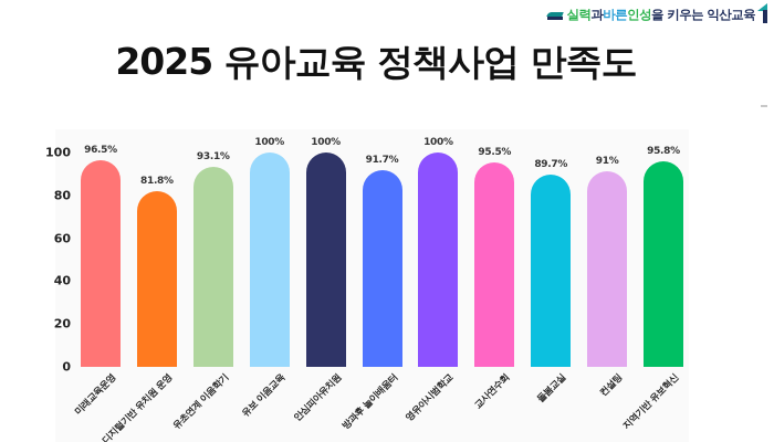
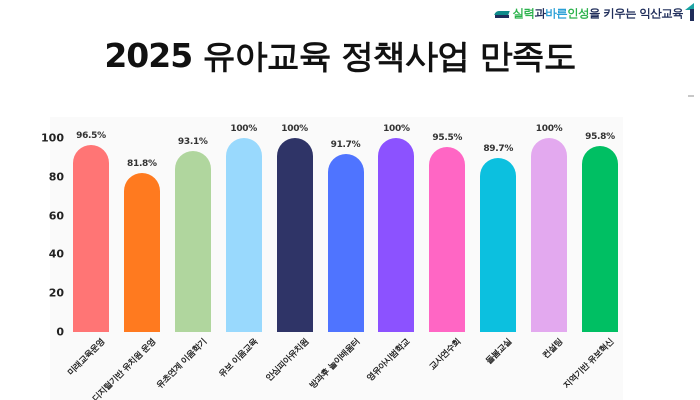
컨설팅: 91% -> 100%
